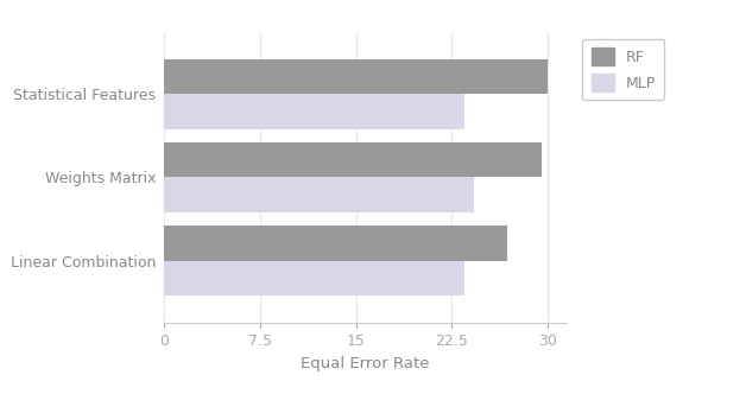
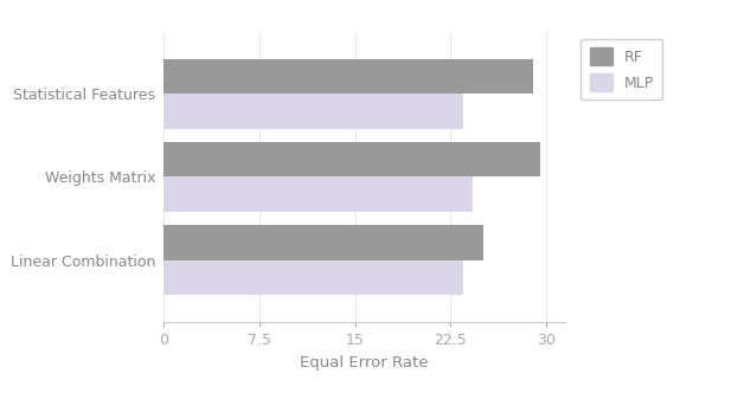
RF/Statistical Features: 30.0 -> 29.0
RF/Linear Combination: 26.8 -> 25.1
